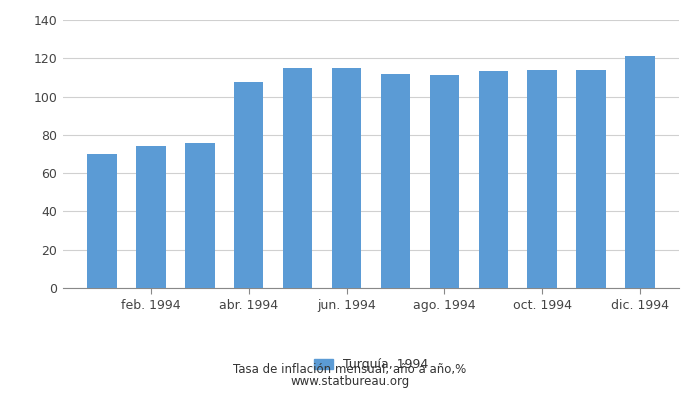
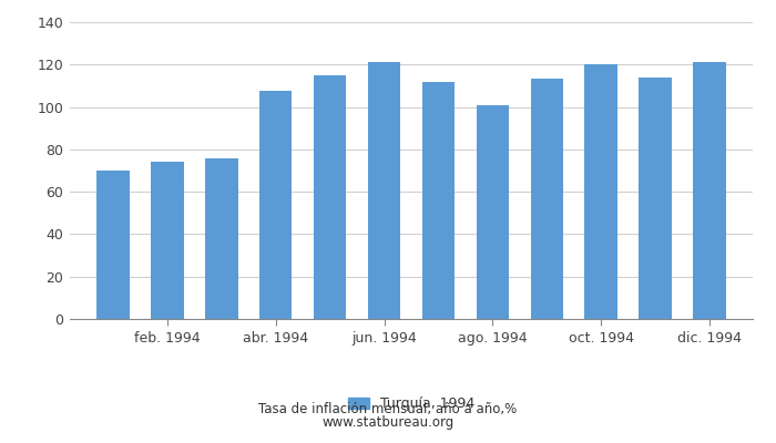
jun. 1994: 115 -> 121
ago. 1994: 112 -> 101
oct. 1994: 114 -> 120
